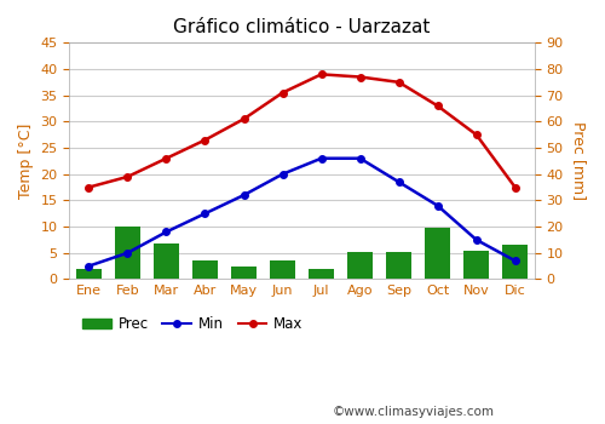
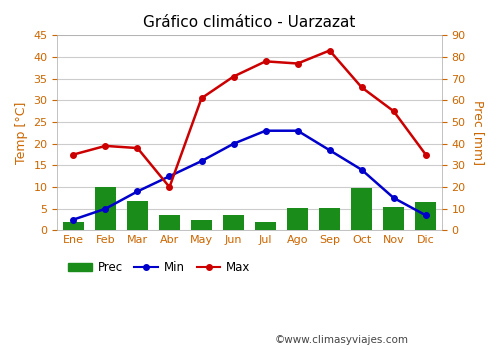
Max/Mar: 23.0 -> 19.0
Max/Abr: 26.5 -> 10.0
Max/Sep: 37.5 -> 41.5
